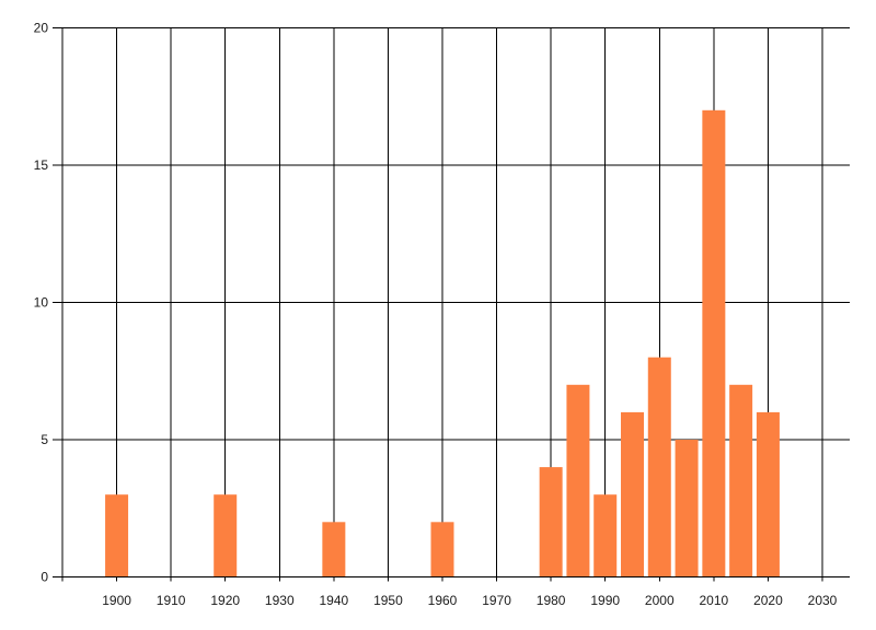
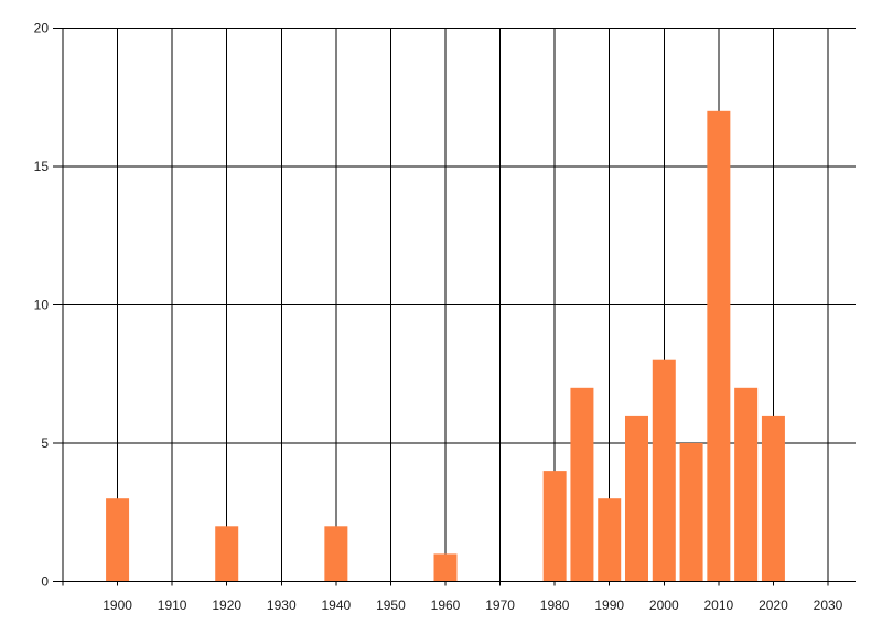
1920: 3 -> 2
1960: 2 -> 1
